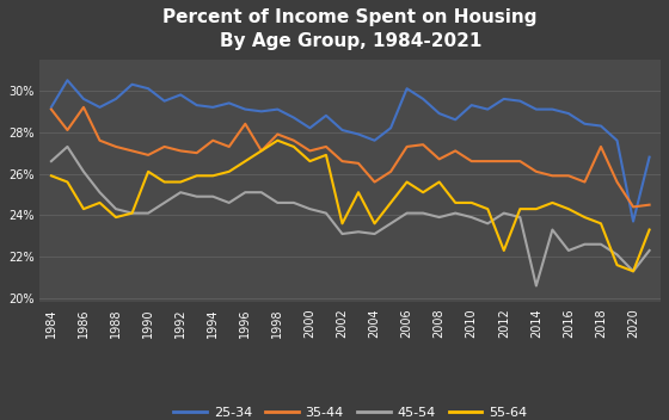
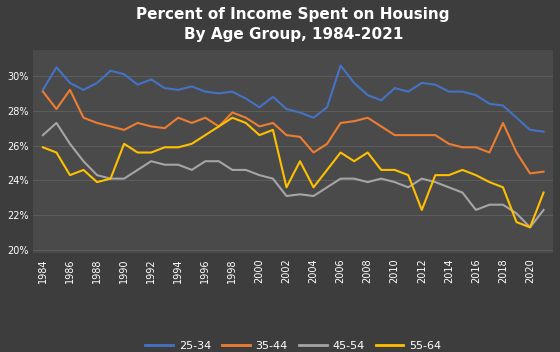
35-44/1996: 28.4% -> 27.6%
25-34/2006: 30.1% -> 30.6%
35-44/2008: 26.7% -> 27.6%
45-54/2014: 20.6% -> 23.6%
25-34/2020: 23.7% -> 26.9%
